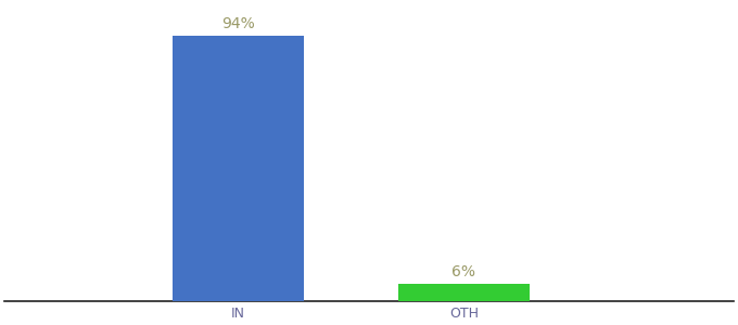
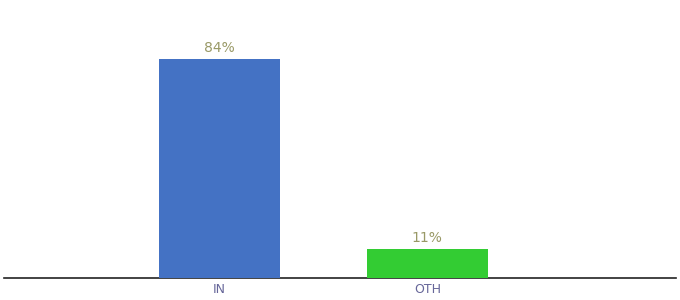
IN: 94% -> 84%
OTH: 6% -> 11%
